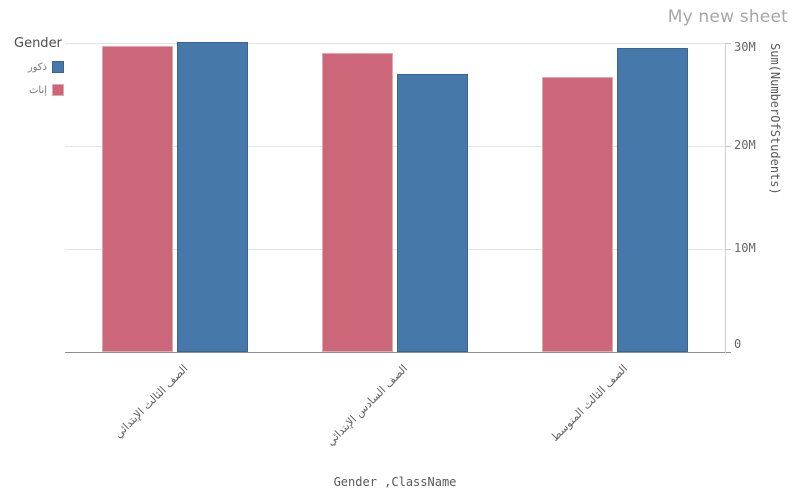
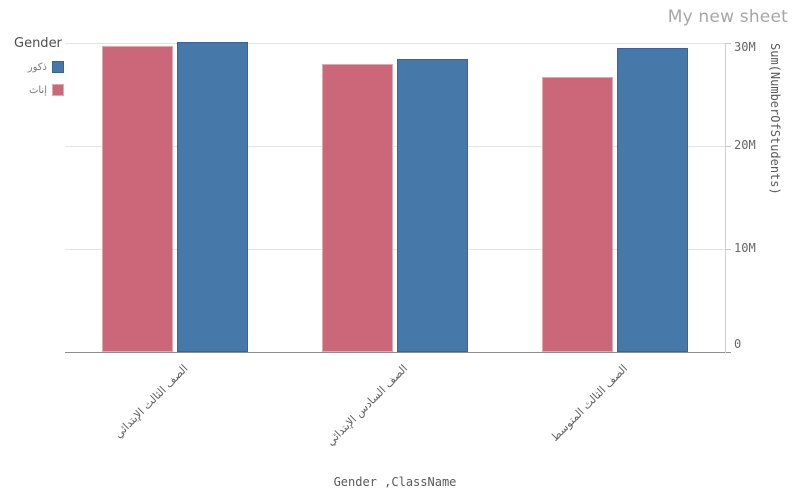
إناث/الصف السادس الإبتدائي: 29M -> 28M
ذكور/الصف السادس الإبتدائي: 27M -> 28M
